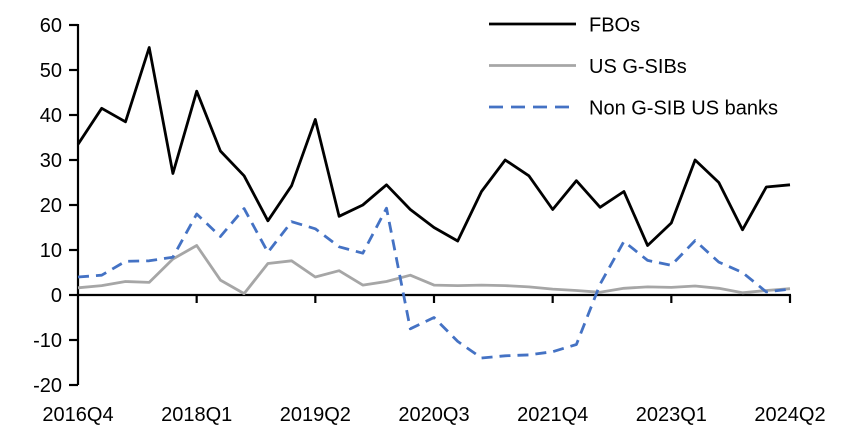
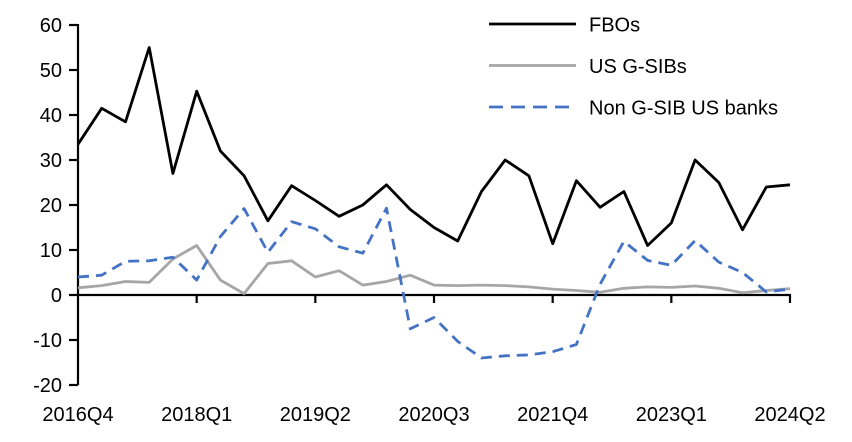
Non G-SIB US banks/2018Q1: 18 -> 3
FBOs/2019Q2: 39 -> 21
FBOs/2021Q4: 19 -> 11
